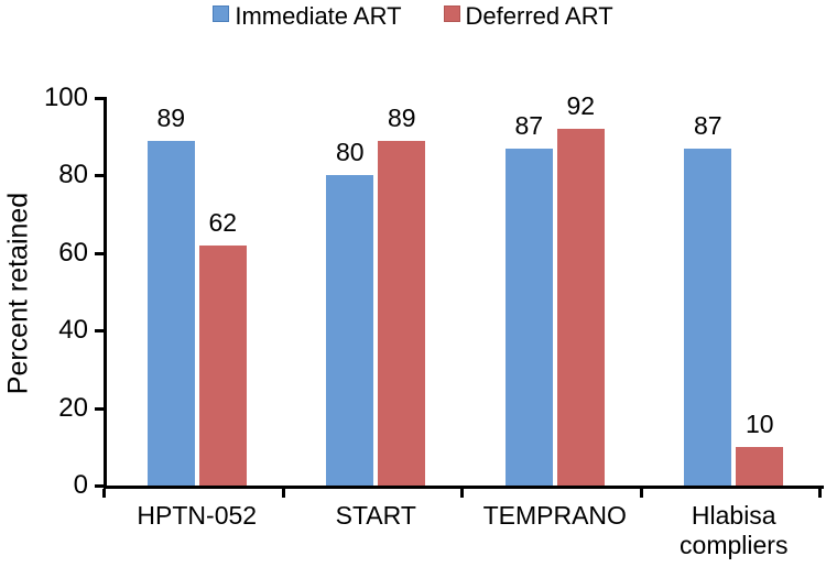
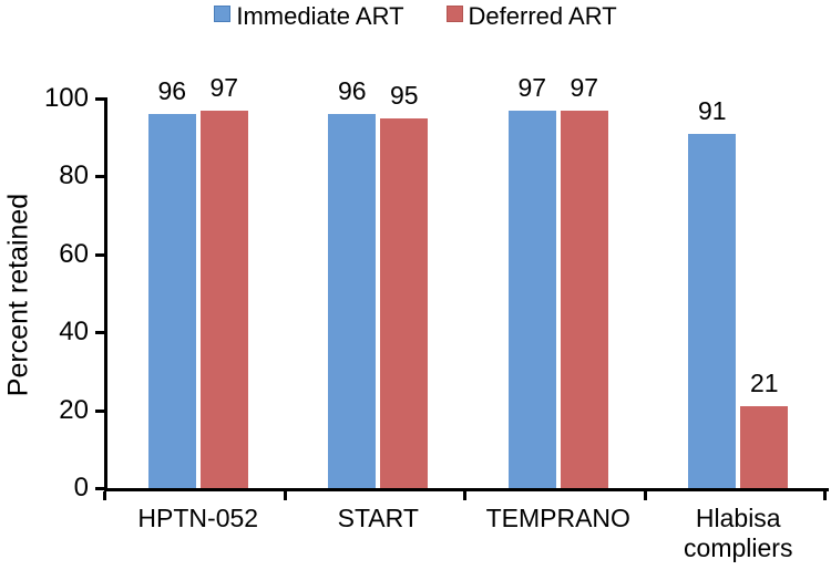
Immediate ART/HPTN-052: 89 -> 96
Deferred ART/HPTN-052: 62 -> 97
Immediate ART/START: 80 -> 96
Deferred ART/START: 89 -> 95
Immediate ART/TEMPRANO: 87 -> 97
Deferred ART/TEMPRANO: 92 -> 97
Immediate ART/Hlabisa compliers: 87 -> 91
Deferred ART/Hlabisa compliers: 10 -> 21
